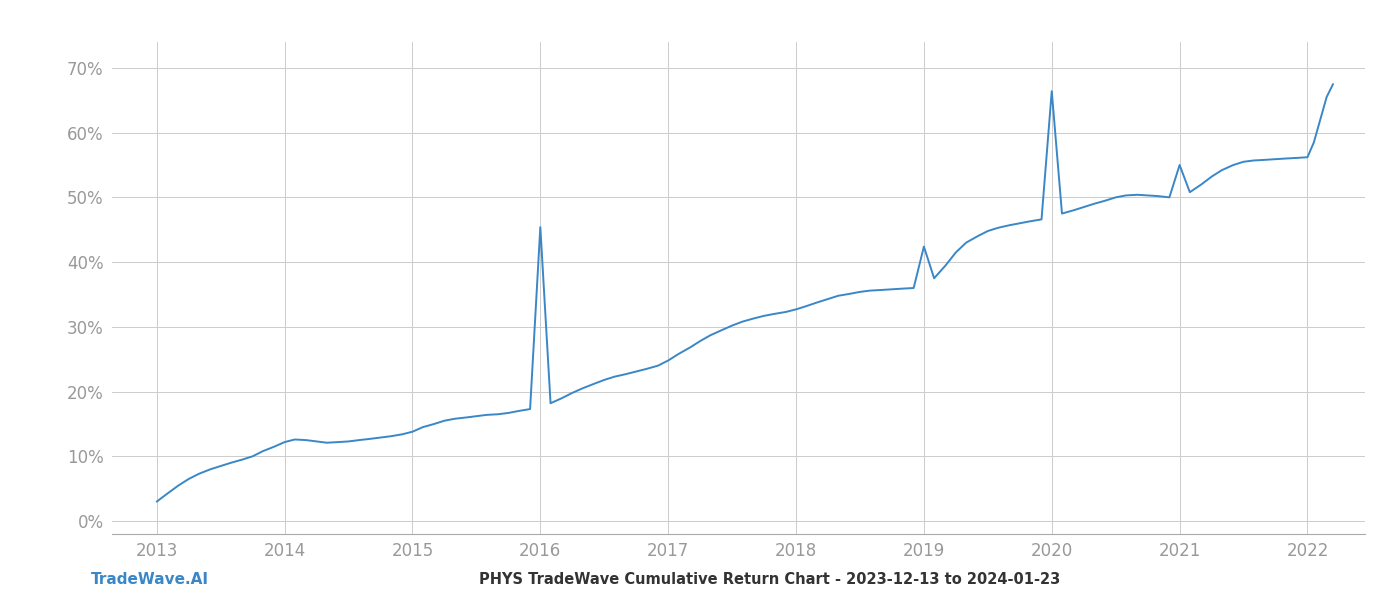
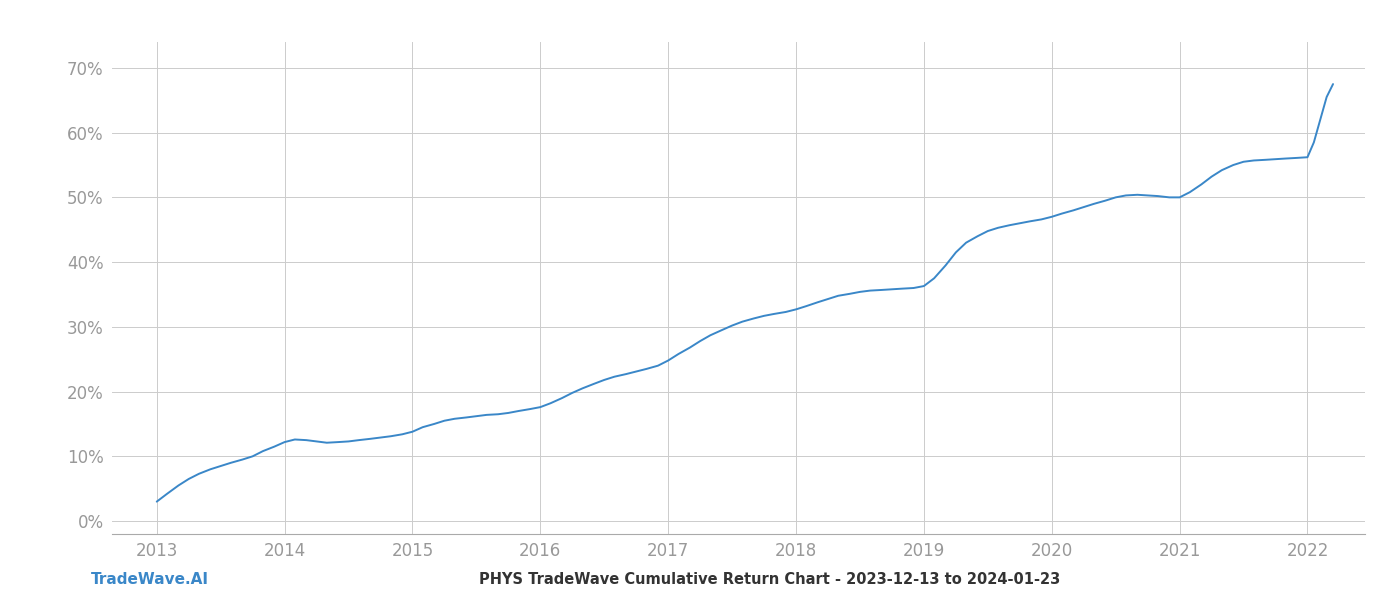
2016: 45.4% -> 17.6%
2019: 42.4% -> 36.3%
2020: 66.4% -> 47.0%
2021: 55.0% -> 50.0%
